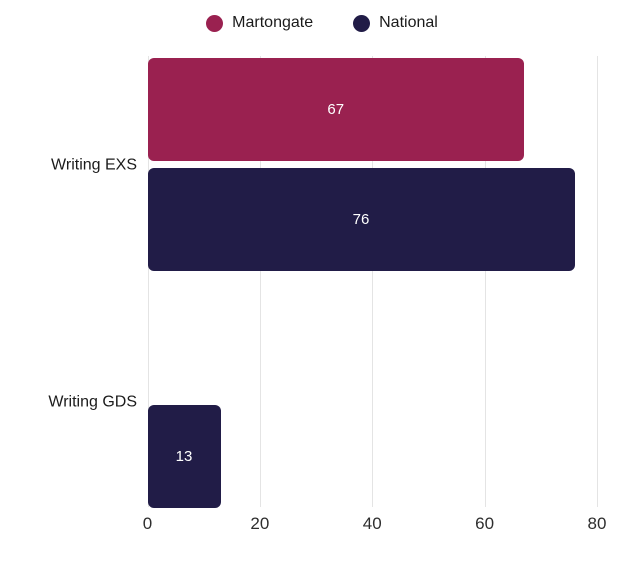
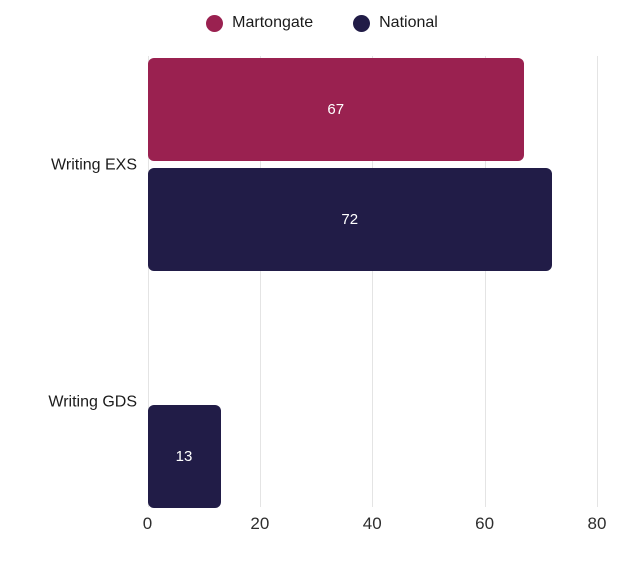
National/Writing EXS: 76 -> 72
